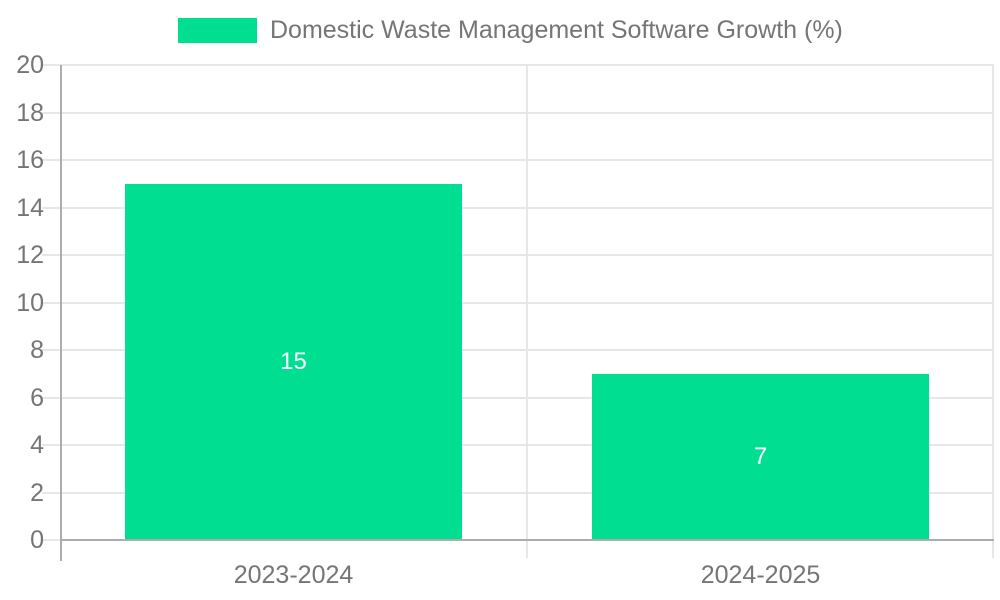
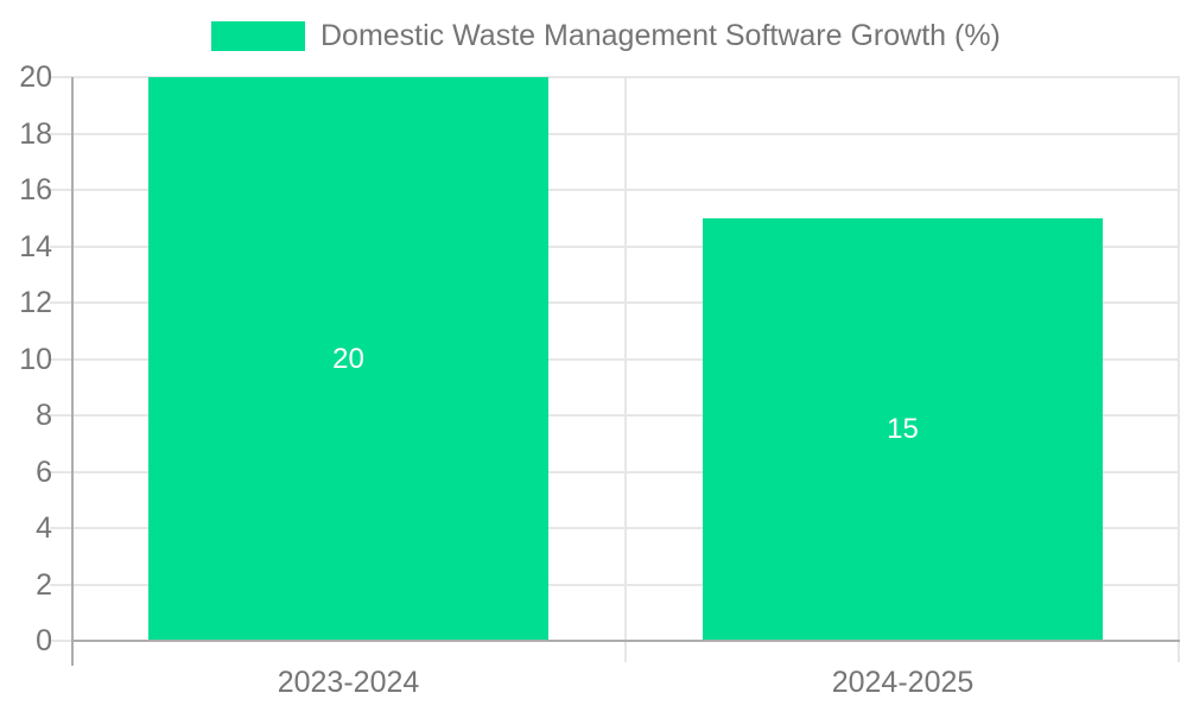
2023-2024: 15 -> 20
2024-2025: 7 -> 15
